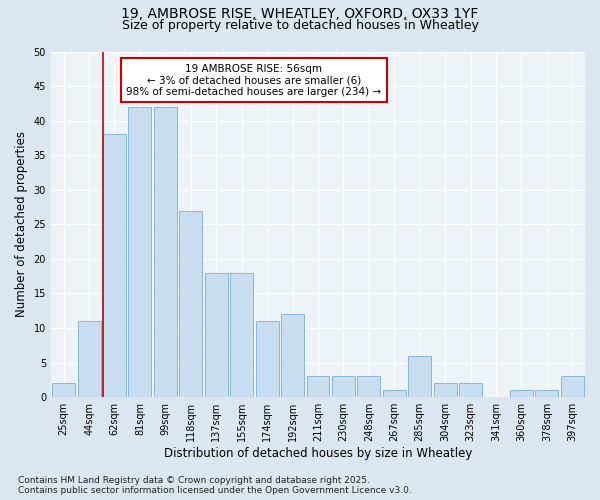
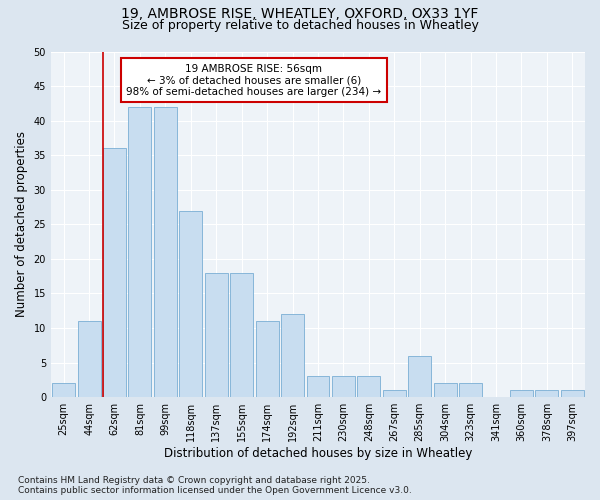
62sqm: 38 -> 36
397sqm: 3 -> 1
